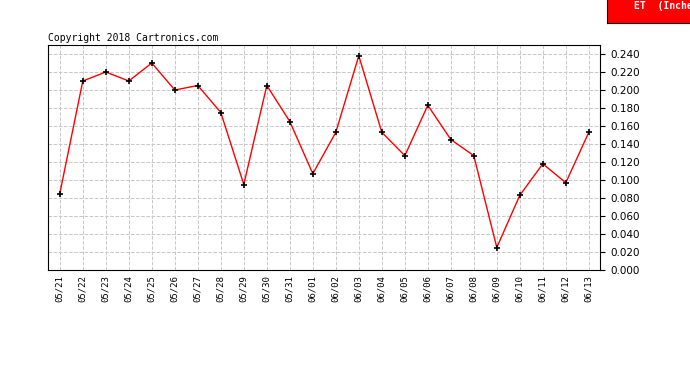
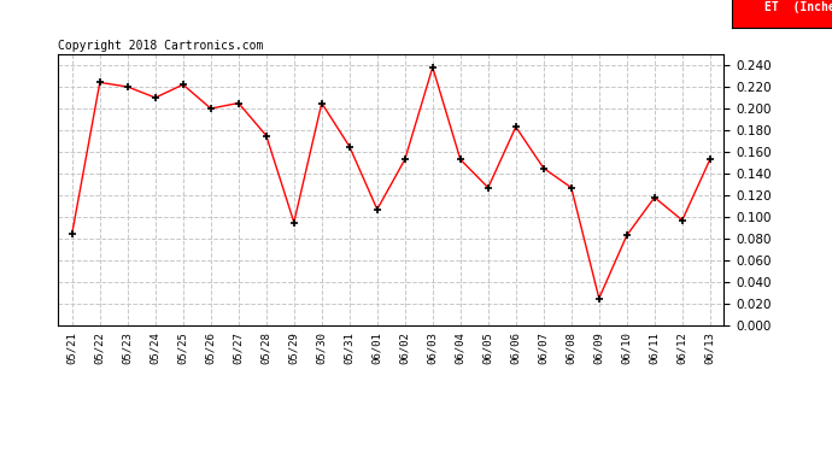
05/22: 0.210 -> 0.224
05/25: 0.230 -> 0.222
